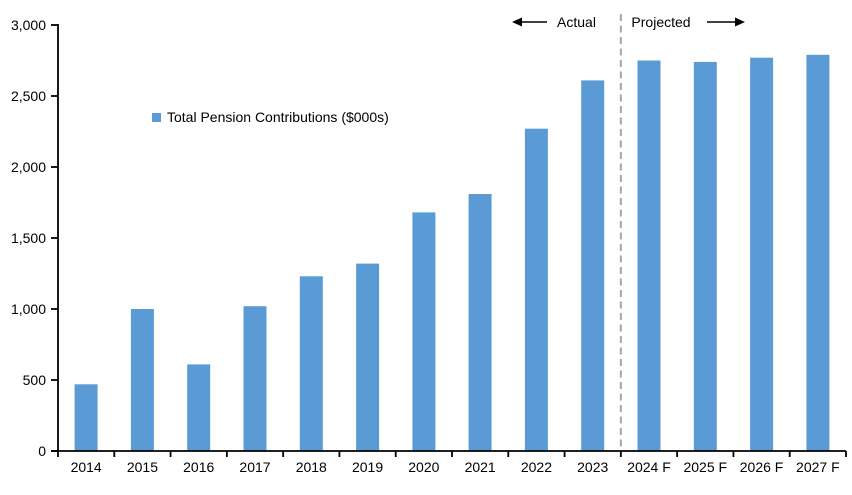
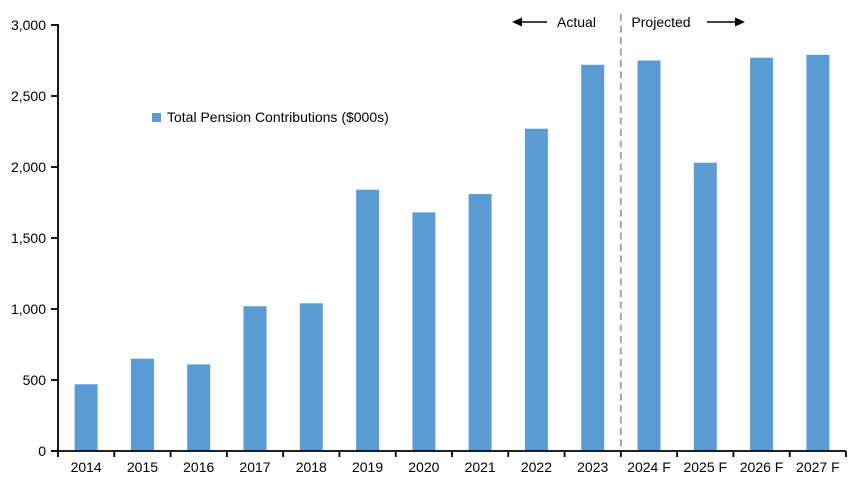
2015: 1000 -> 650
2018: 1230 -> 1040
2019: 1320 -> 1840
2023: 2610 -> 2720
2025 F: 2740 -> 2030
